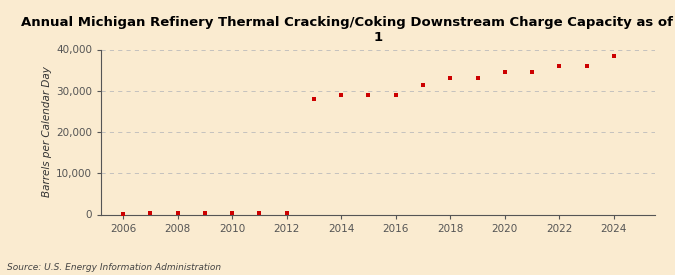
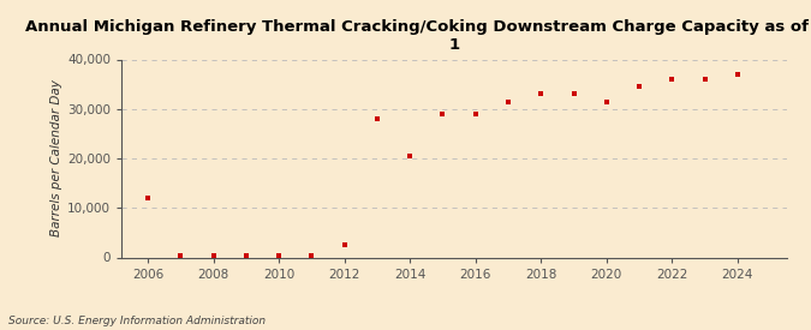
2006: 200 -> 12,000
2012: 300 -> 2,500
2014: 29,000 -> 20,500
2020: 34,500 -> 31,500
2024: 38,500 -> 37,000
